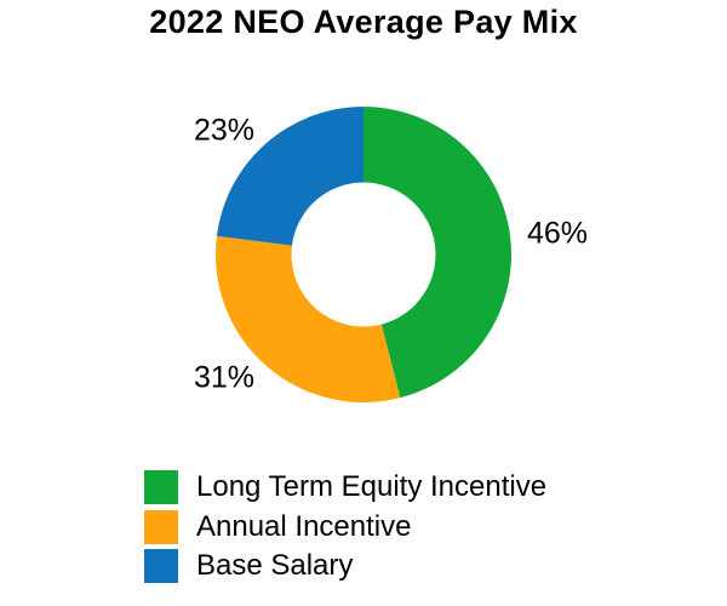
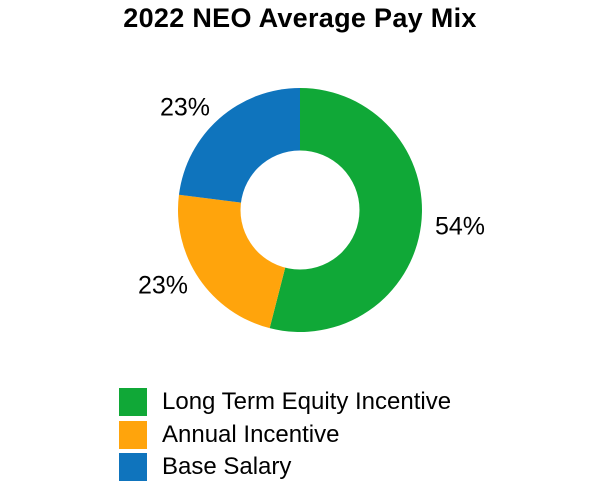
Long Term Equity Incentive: 46% -> 54%
Annual Incentive: 31% -> 23%
